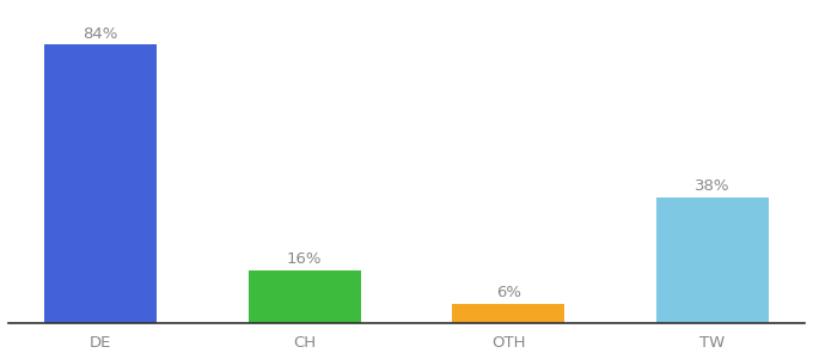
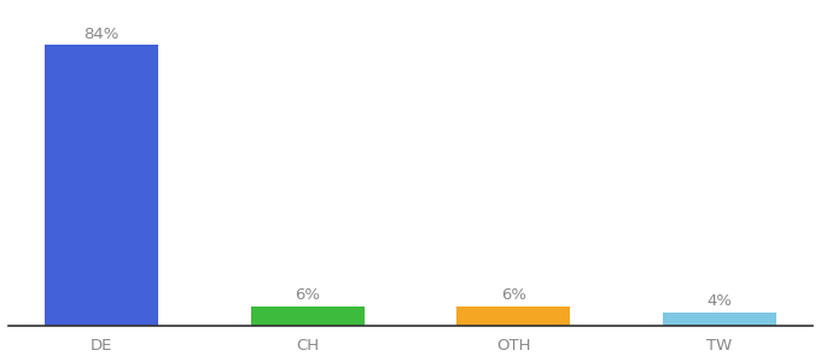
CH: 16% -> 6%
TW: 38% -> 4%
